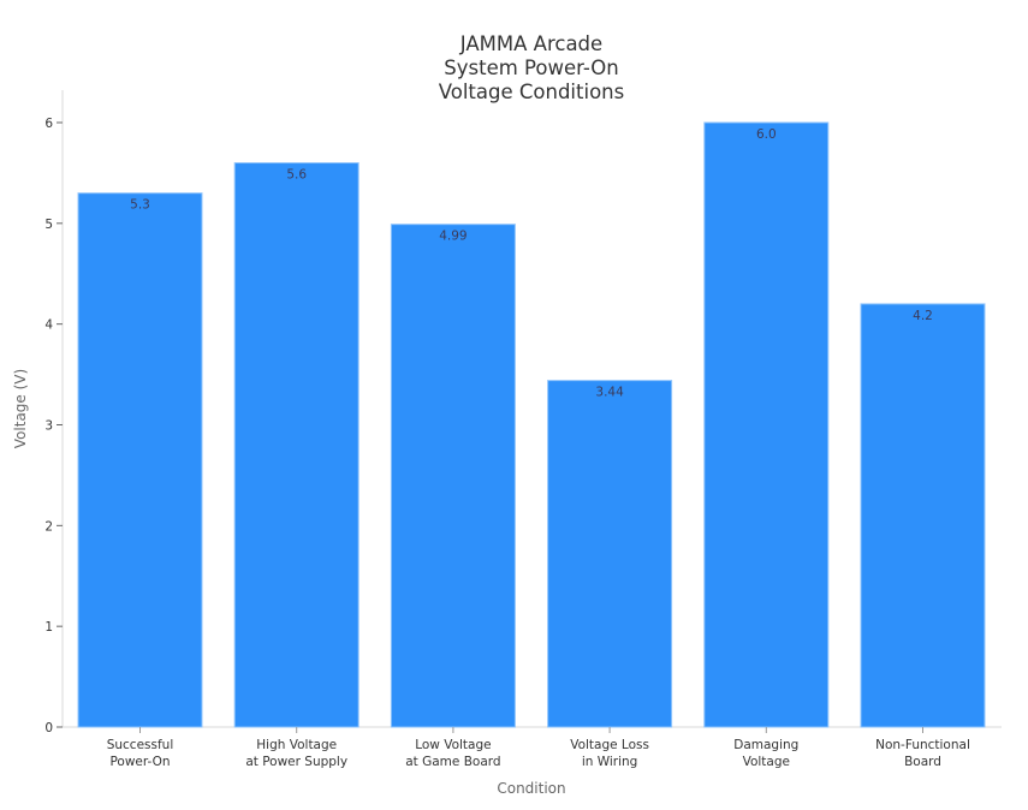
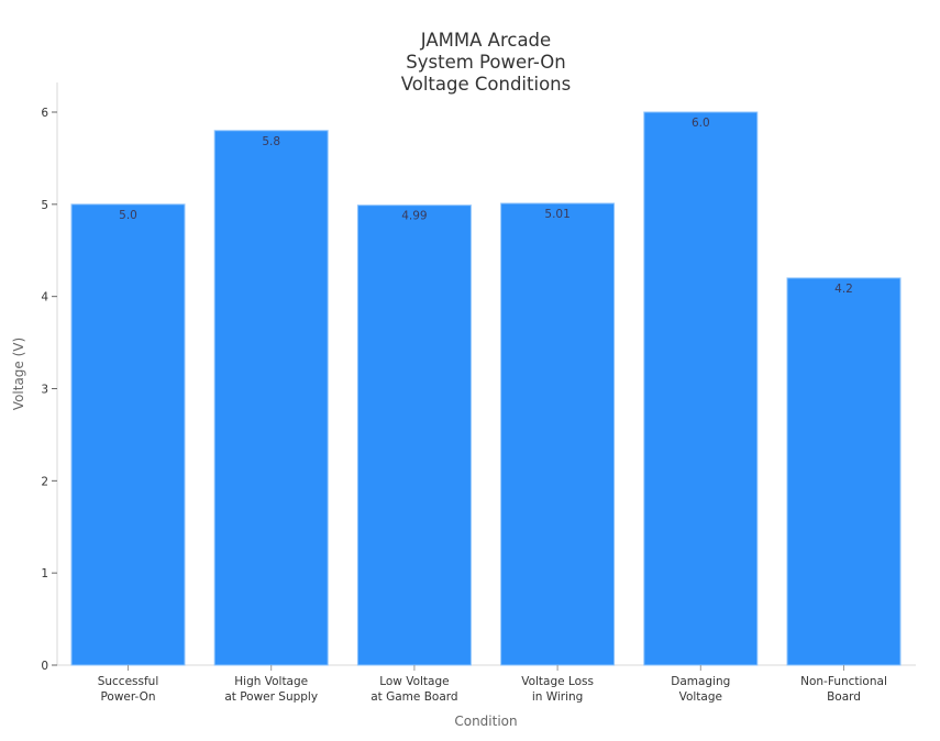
Successful Power-On: 5.3 -> 5.0
High Voltage at Power Supply: 5.6 -> 5.8
Voltage Loss in Wiring: 3.44 -> 5.01
